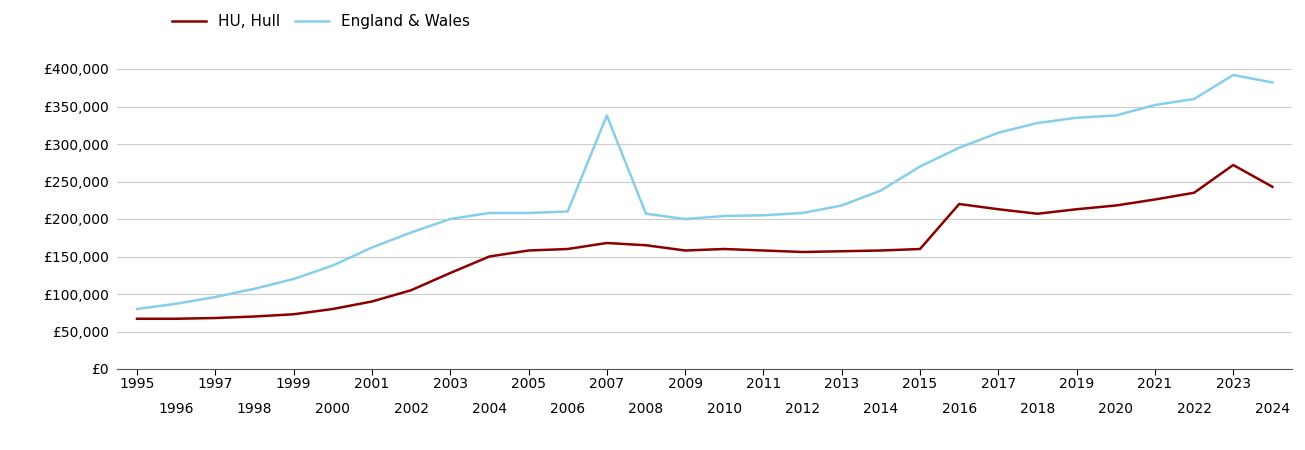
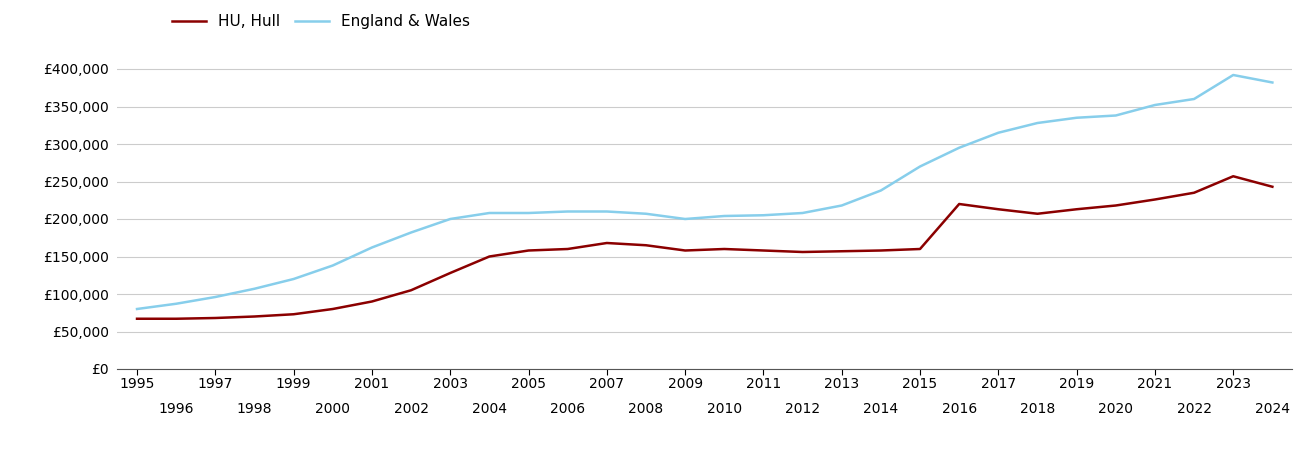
England & Wales/2007: £338,000 -> £210,000
HU, Hull/2023: £272,000 -> £257,000
